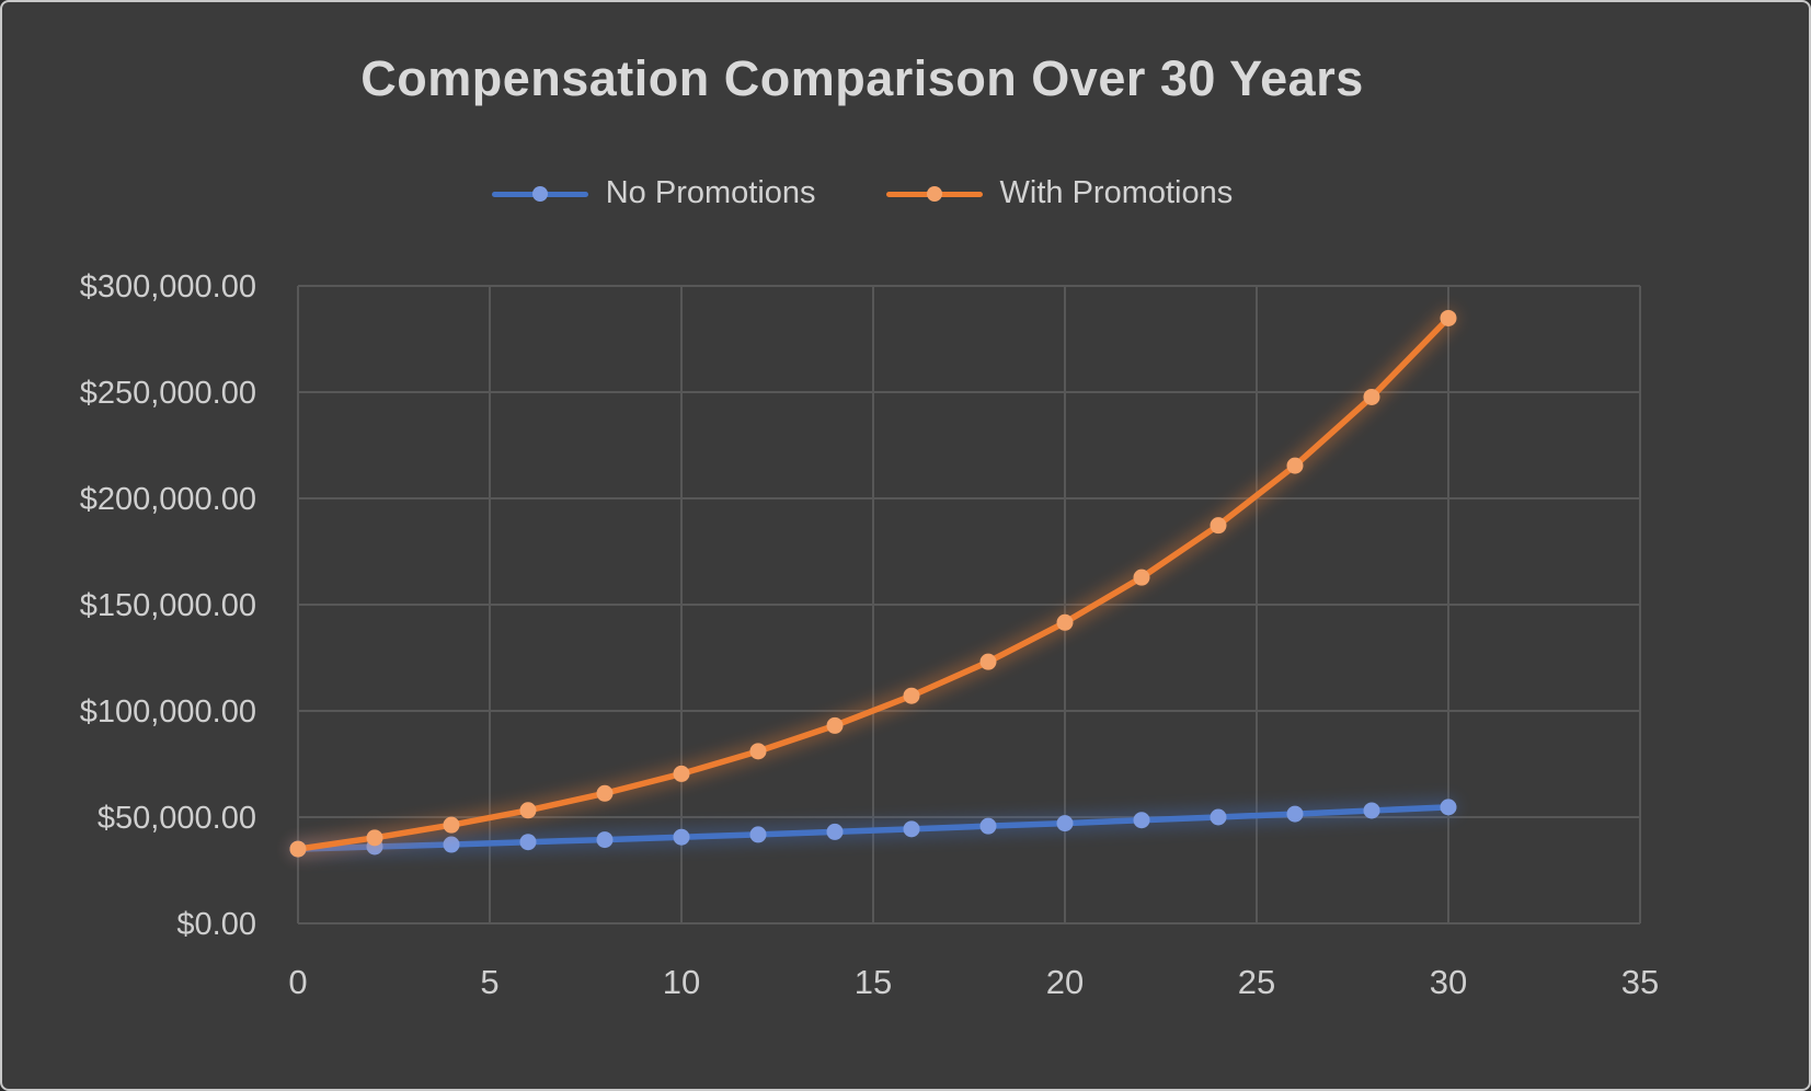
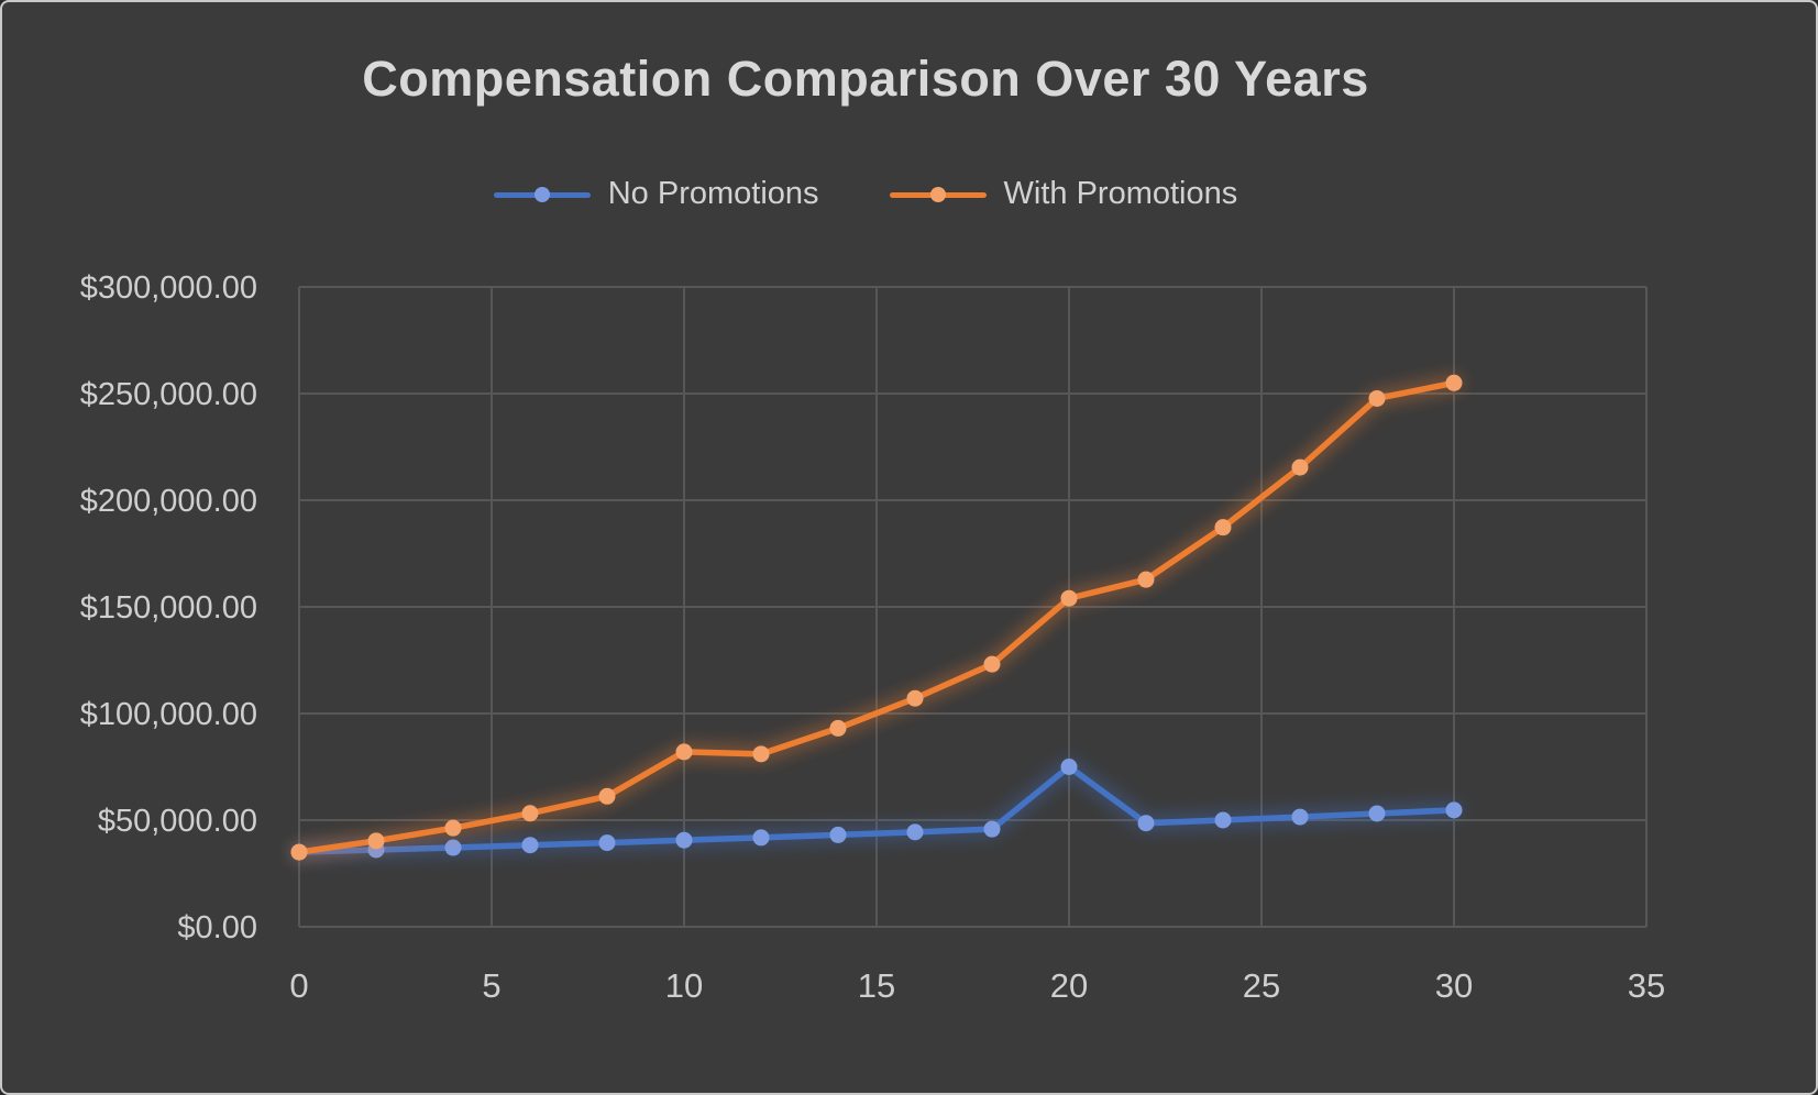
With Promotions/10: $70000 -> $82000
No Promotions/20: $47000 -> $75000
With Promotions/20: $142000 -> $154000
With Promotions/30: $285000 -> $255000
